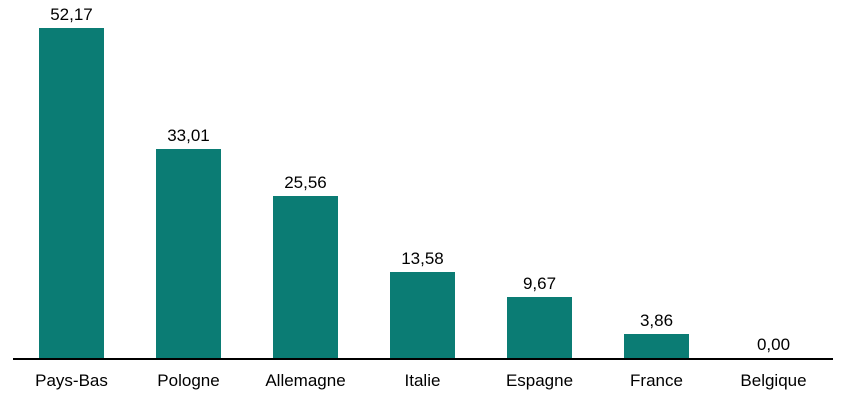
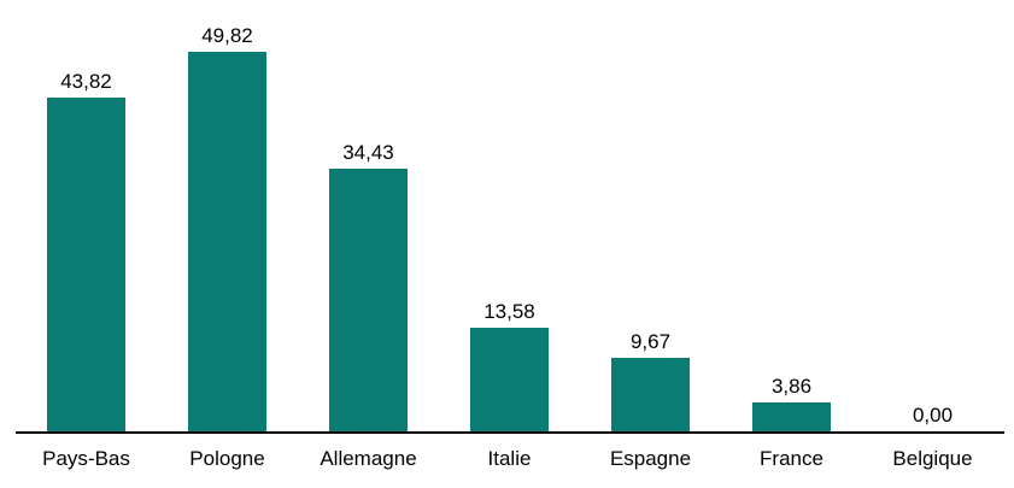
Pays-Bas: 52,17 -> 43,82
Pologne: 33,01 -> 49,82
Allemagne: 25,56 -> 34,43
